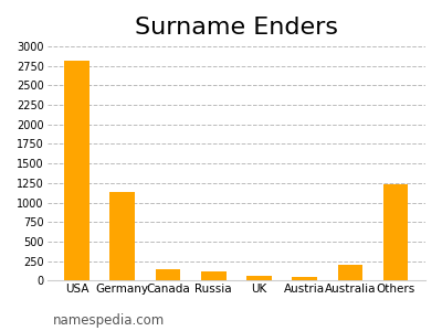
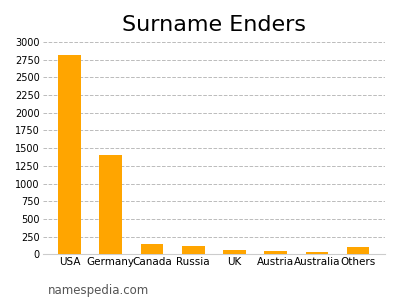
Germany: 1140 -> 1400
Australia: 200 -> 40
Others: 1240 -> 100
